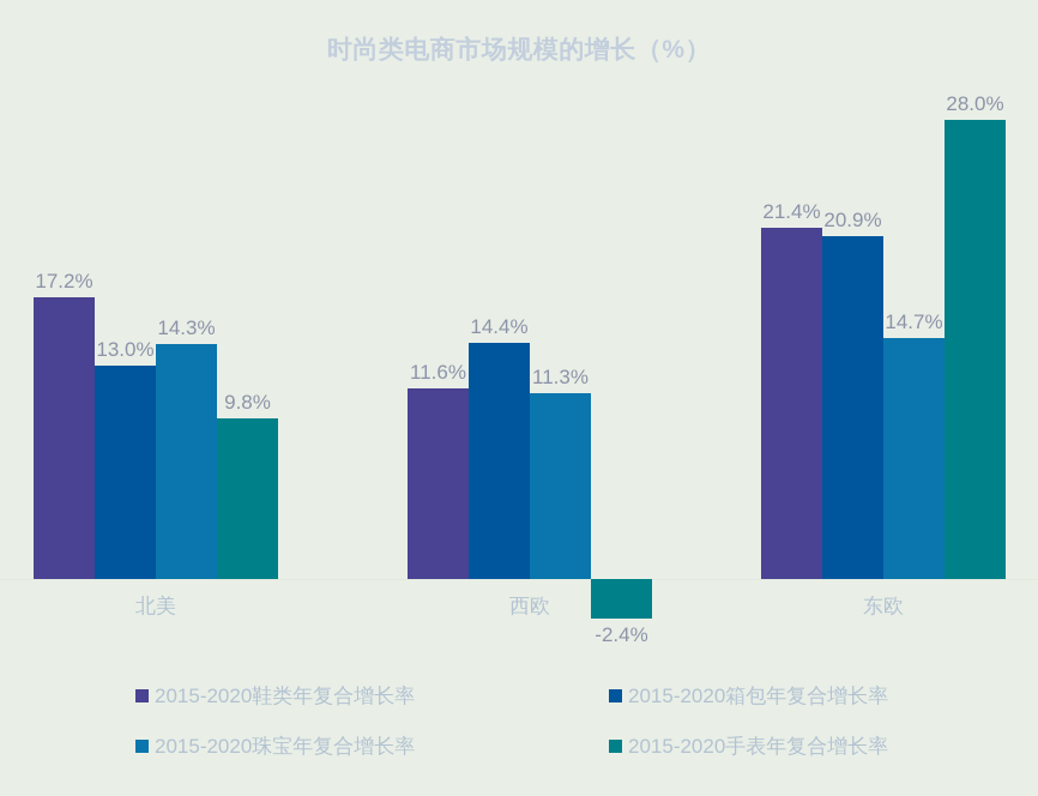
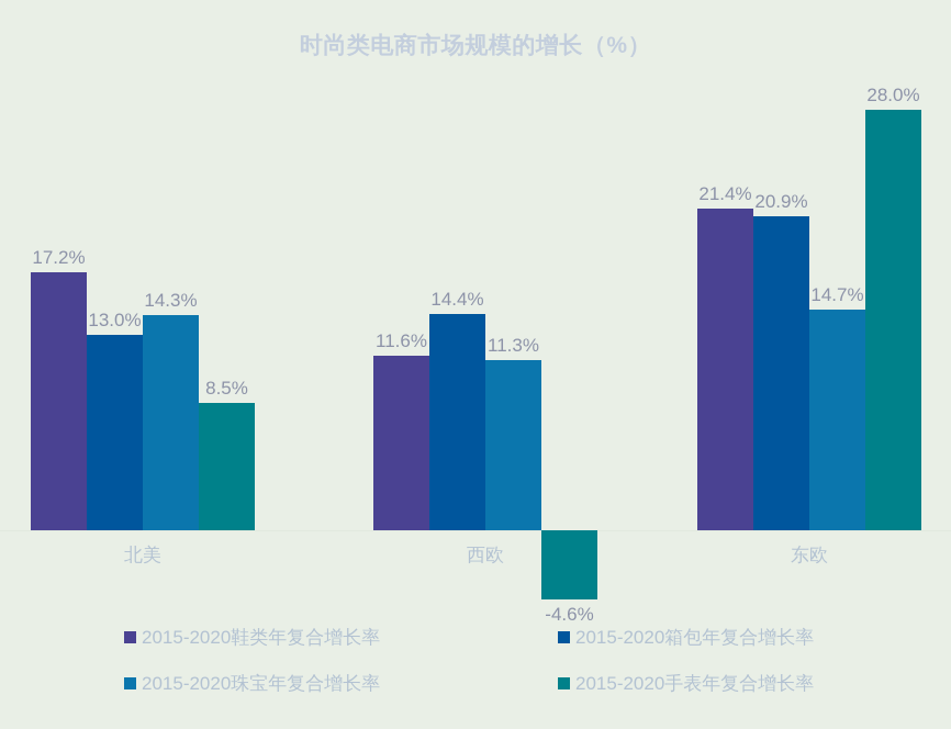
2015-2020手表年复合增长率/北美: 9.8% -> 8.5%
2015-2020手表年复合增长率/西欧: -2.4% -> -4.6%
